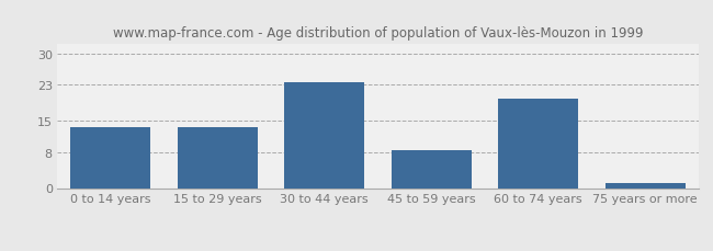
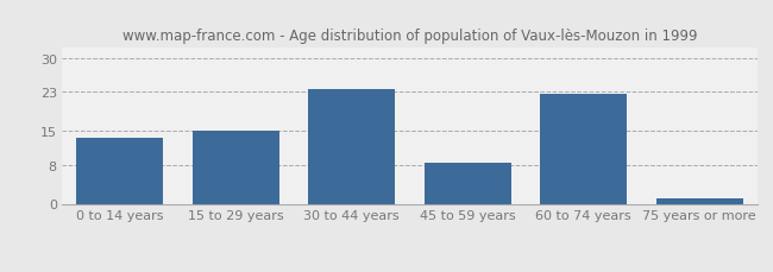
15 to 29 years: 13.5 -> 15.0
60 to 74 years: 20.0 -> 22.5
